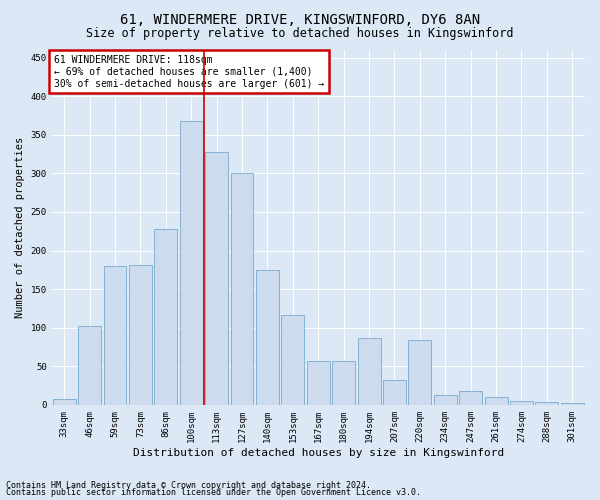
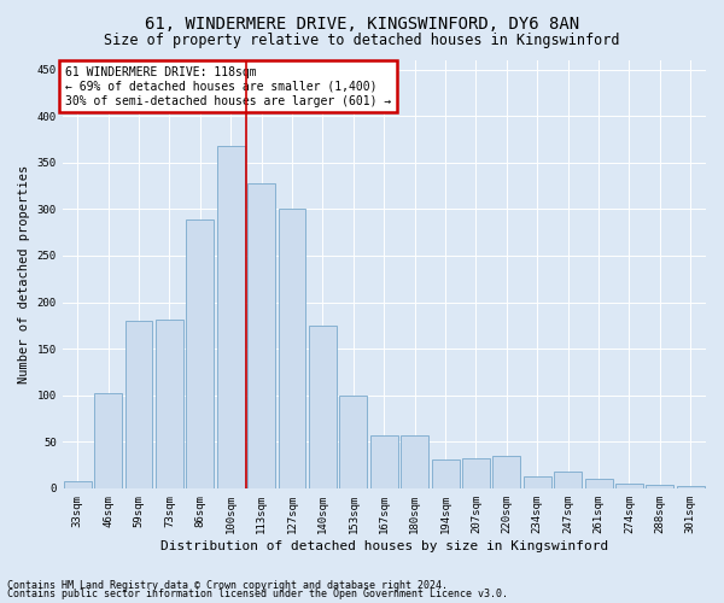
86sqm: 228 -> 289
153sqm: 116 -> 100
194sqm: 86 -> 31
220sqm: 84 -> 35
